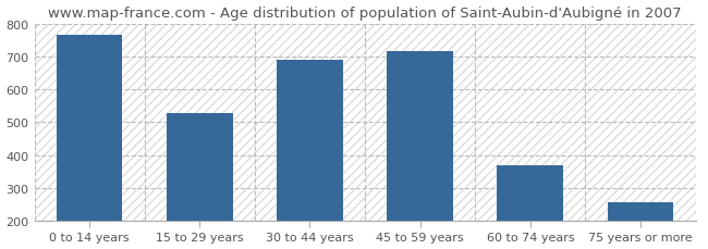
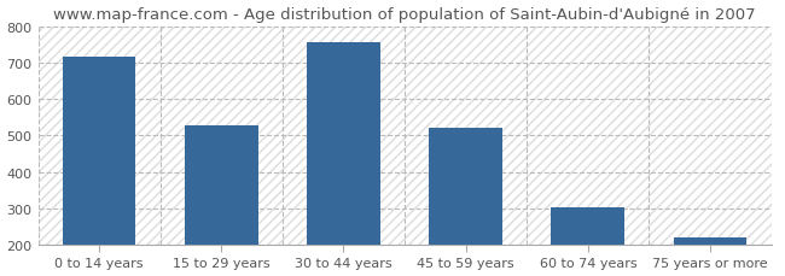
0 to 14 years: 765 -> 717
30 to 44 years: 690 -> 757
45 to 59 years: 715 -> 521
60 to 74 years: 370 -> 301
75 years or more: 255 -> 220
